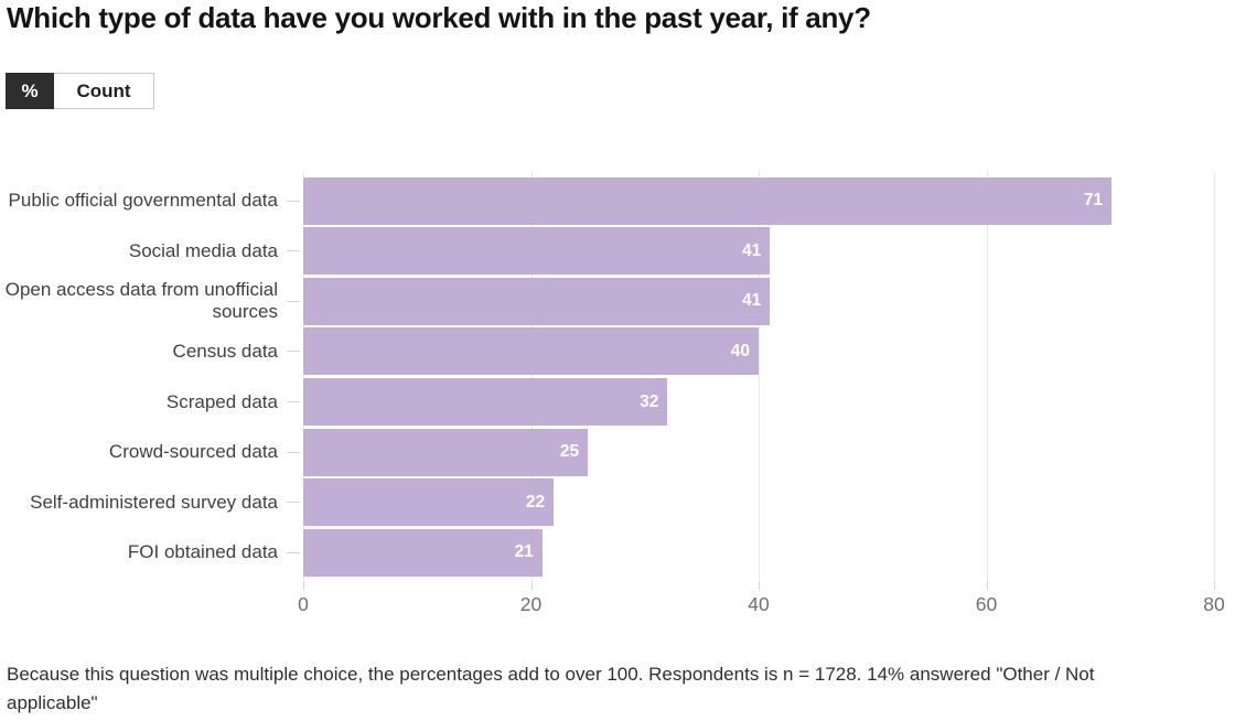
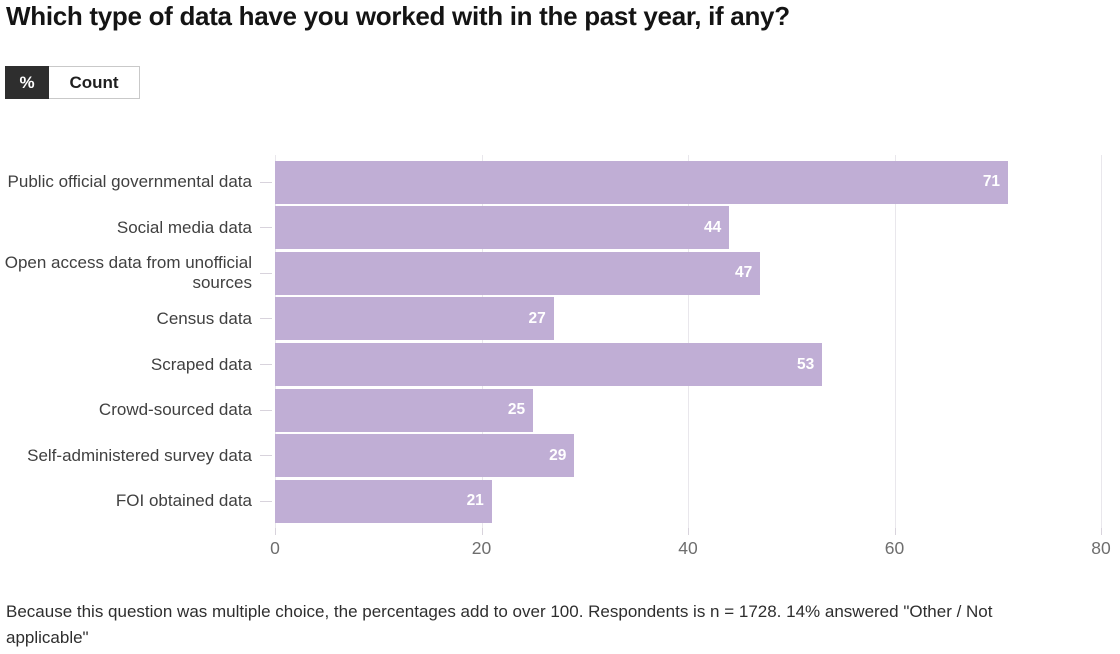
Social media data: 41 -> 44
Open access data from unofficial sources: 41 -> 47
Census data: 40 -> 27
Scraped data: 32 -> 53
Self-administered survey data: 22 -> 29
